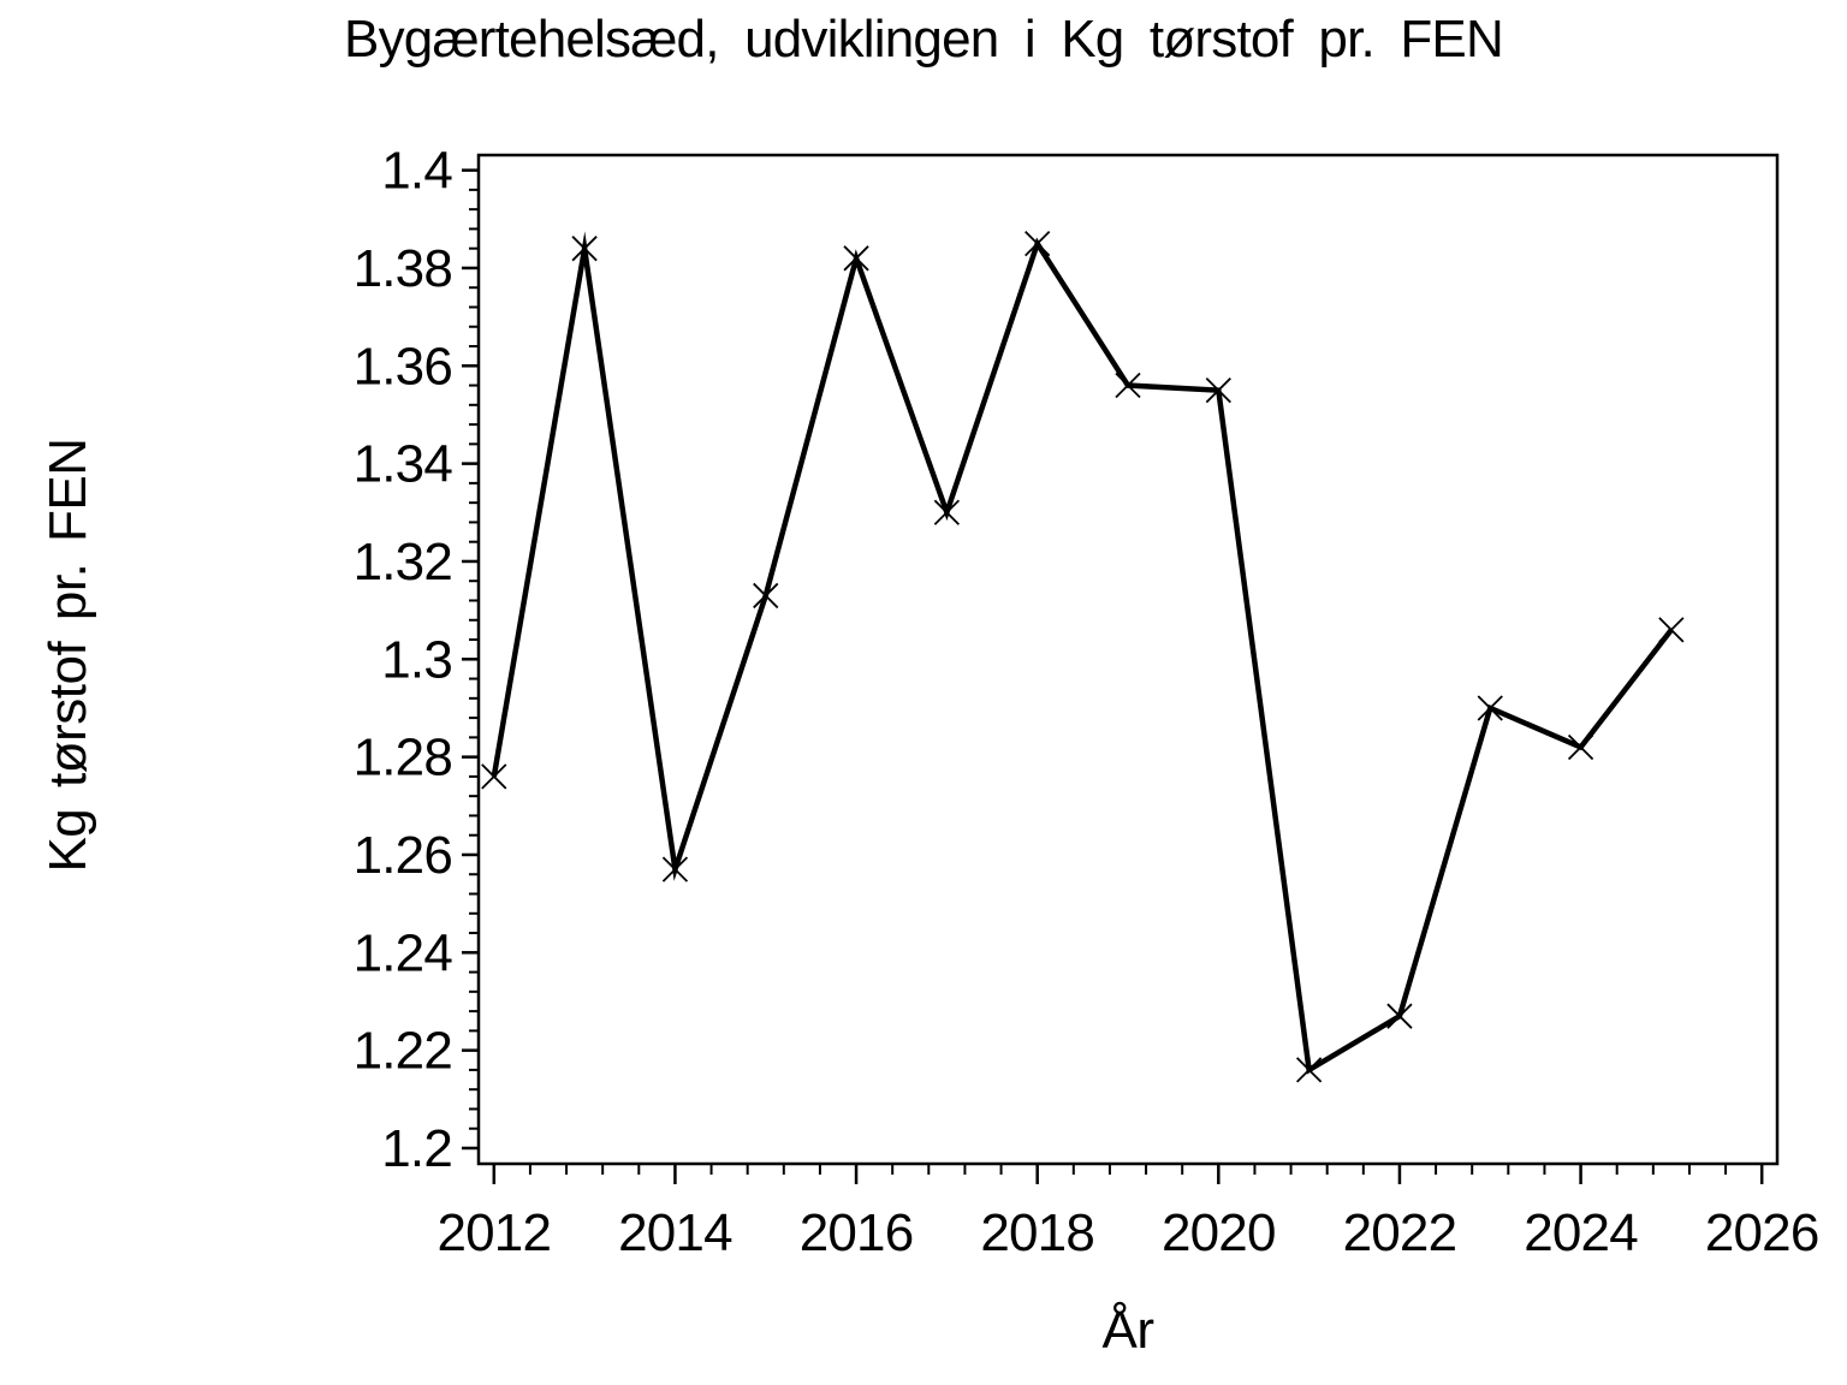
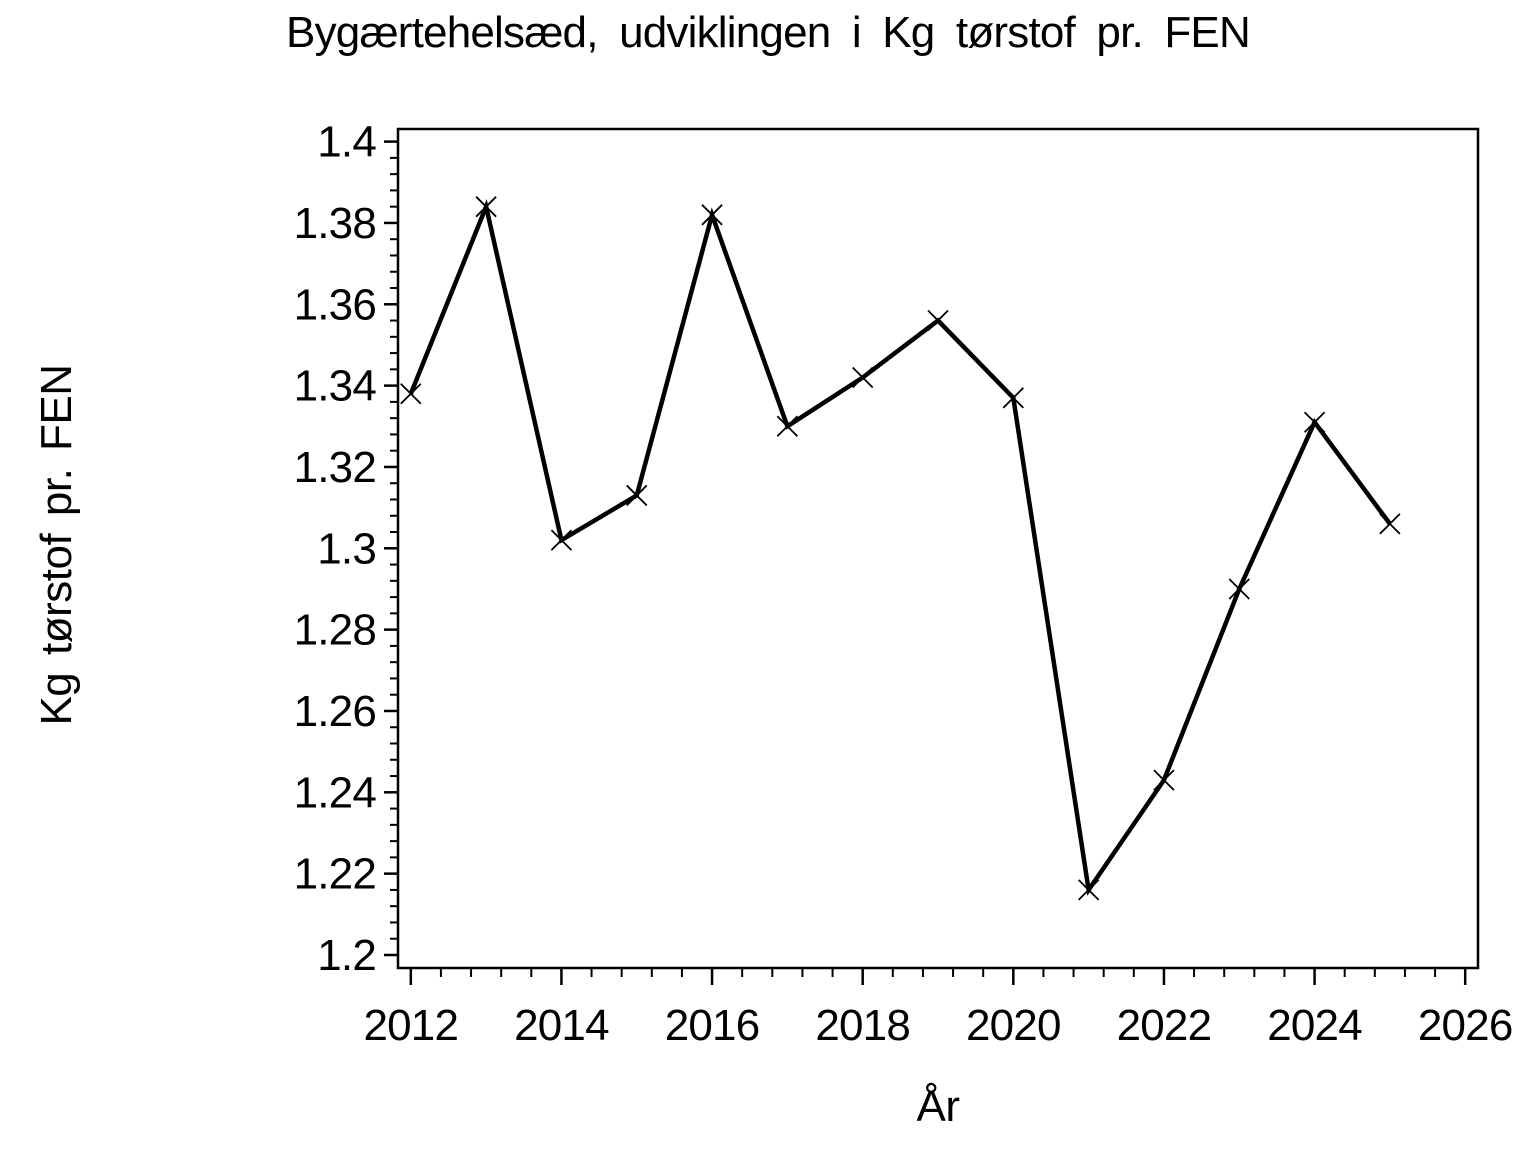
2012: 1.276 -> 1.338
2014: 1.257 -> 1.302
2018: 1.385 -> 1.342
2020: 1.355 -> 1.337
2022: 1.227 -> 1.243
2024: 1.282 -> 1.331
